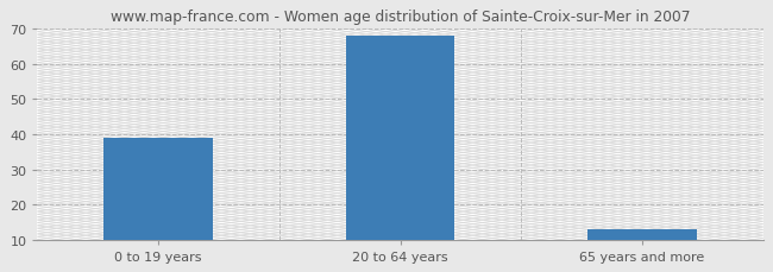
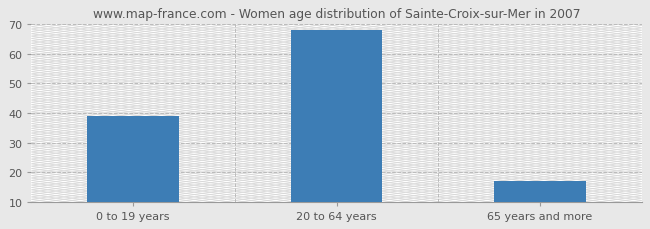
65 years and more: 13 -> 17
